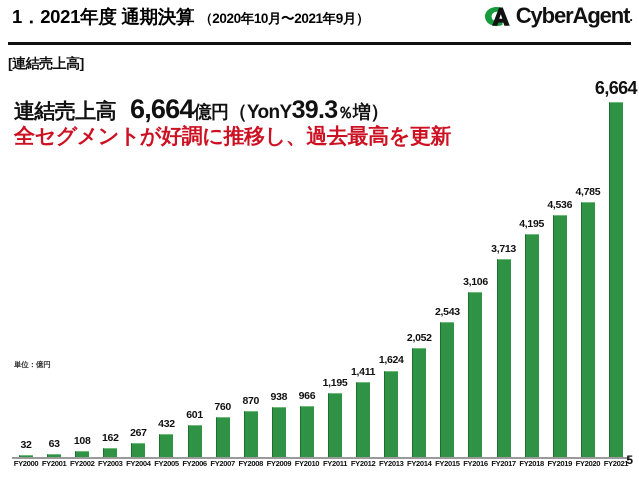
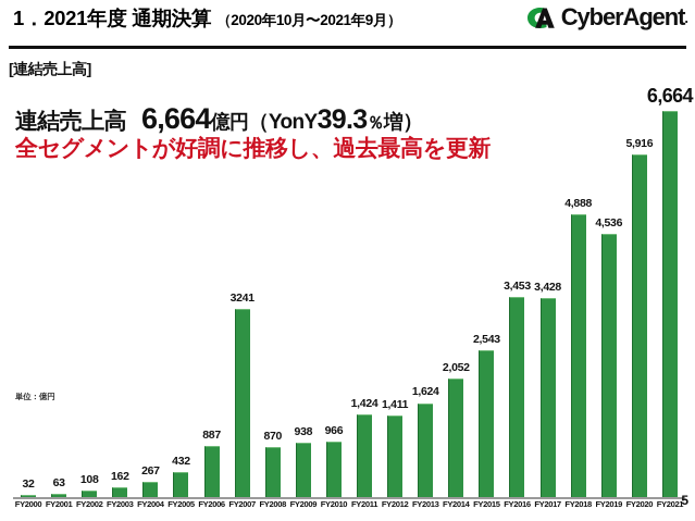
FY2006: 601 -> 887
FY2007: 760 -> 3241
FY2011: 1,195 -> 1,424
FY2016: 3,106 -> 3,453
FY2017: 3,713 -> 3,428
FY2018: 4,195 -> 4,888
FY2020: 4,785 -> 5,916
